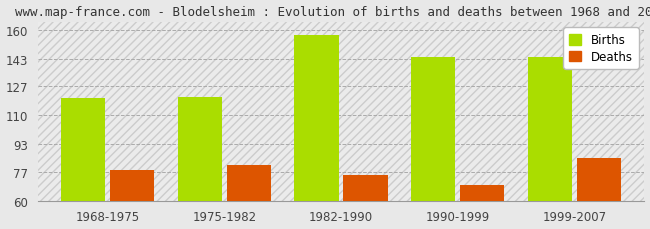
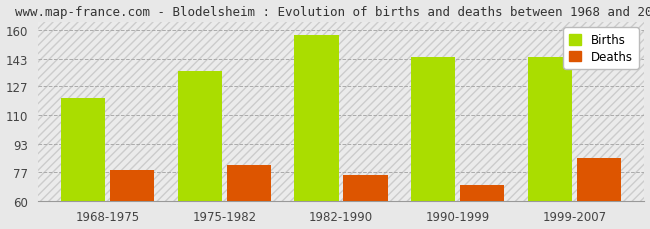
Births/1975-1982: 121 -> 136
